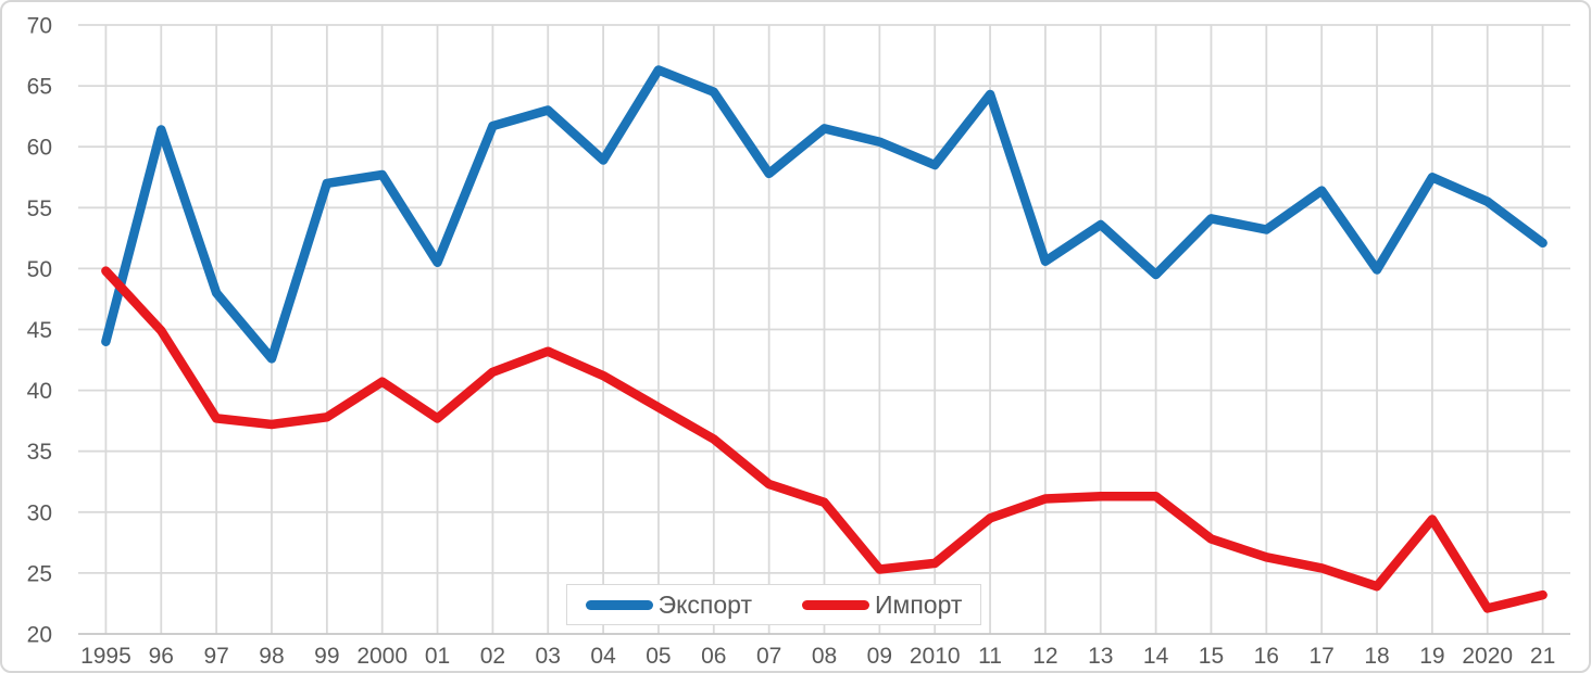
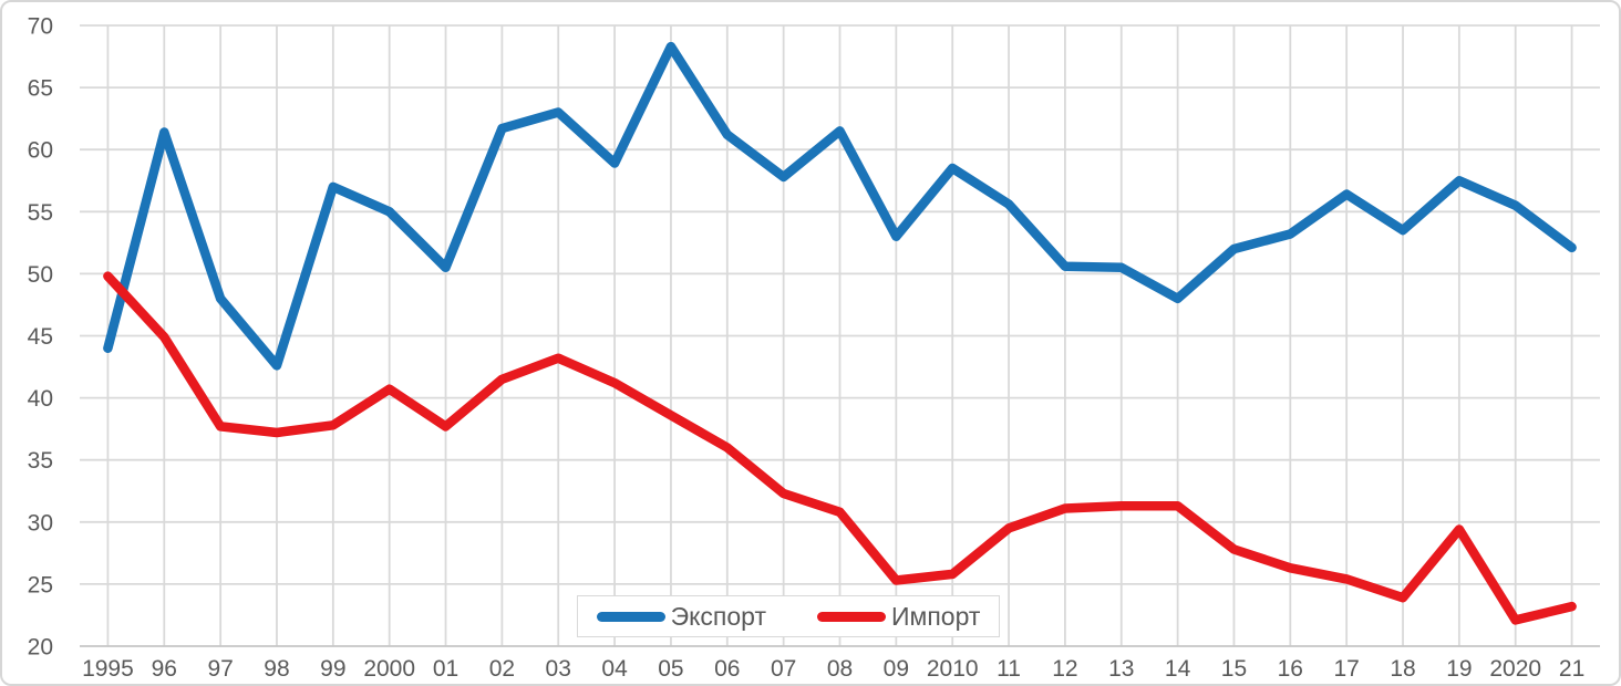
Экспорт/2000: 57.7 -> 55.0
Экспорт/05: 66.3 -> 68.3
Экспорт/06: 64.5 -> 61.2
Экспорт/09: 60.4 -> 53.0
Экспорт/11: 64.3 -> 55.6
Экспорт/13: 53.6 -> 50.5
Экспорт/14: 49.5 -> 48.0
Экспорт/15: 54.1 -> 52.0
Экспорт/18: 49.9 -> 53.5
